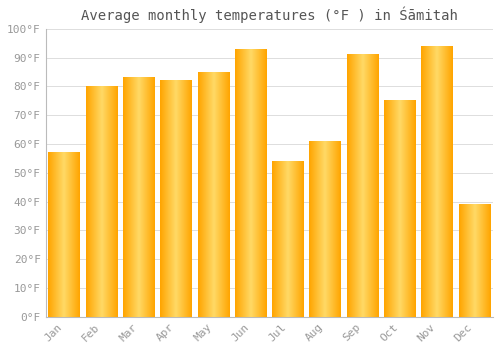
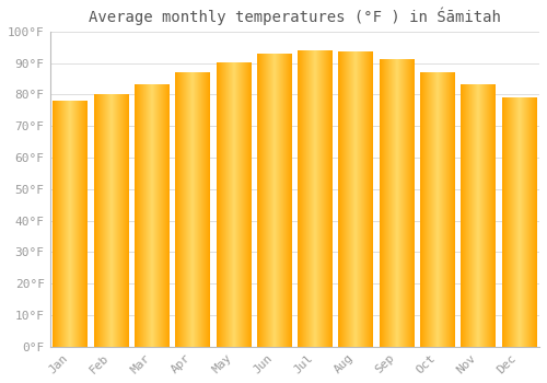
Jan: 57.0°F -> 78.0°F
Apr: 82.0°F -> 87.0°F
May: 85.0°F -> 90.0°F
Jul: 54.0°F -> 94.0°F
Aug: 61.0°F -> 93.5°F
Oct: 75.0°F -> 87.0°F
Nov: 94.0°F -> 83.0°F
Dec: 39.0°F -> 79.0°F
